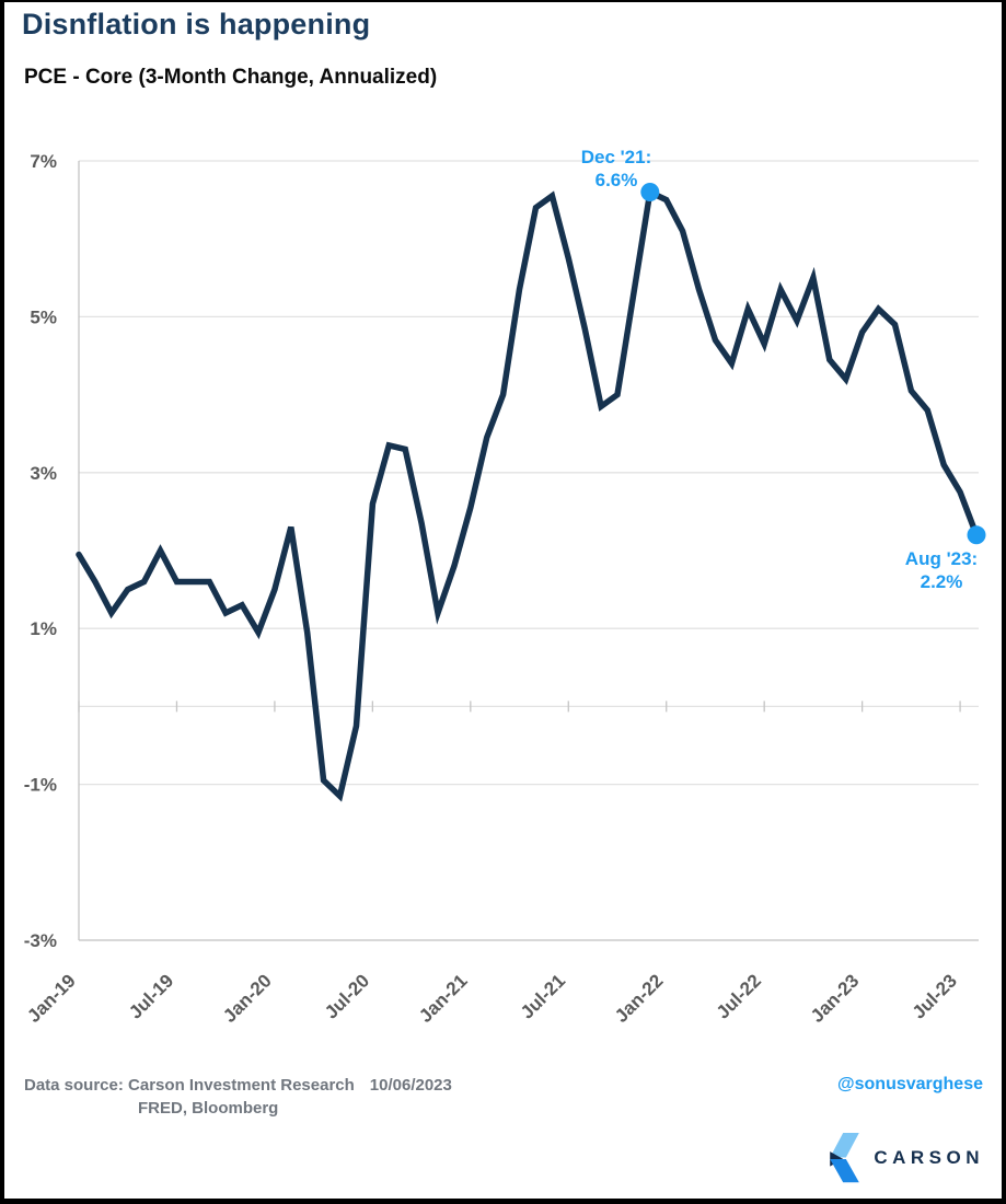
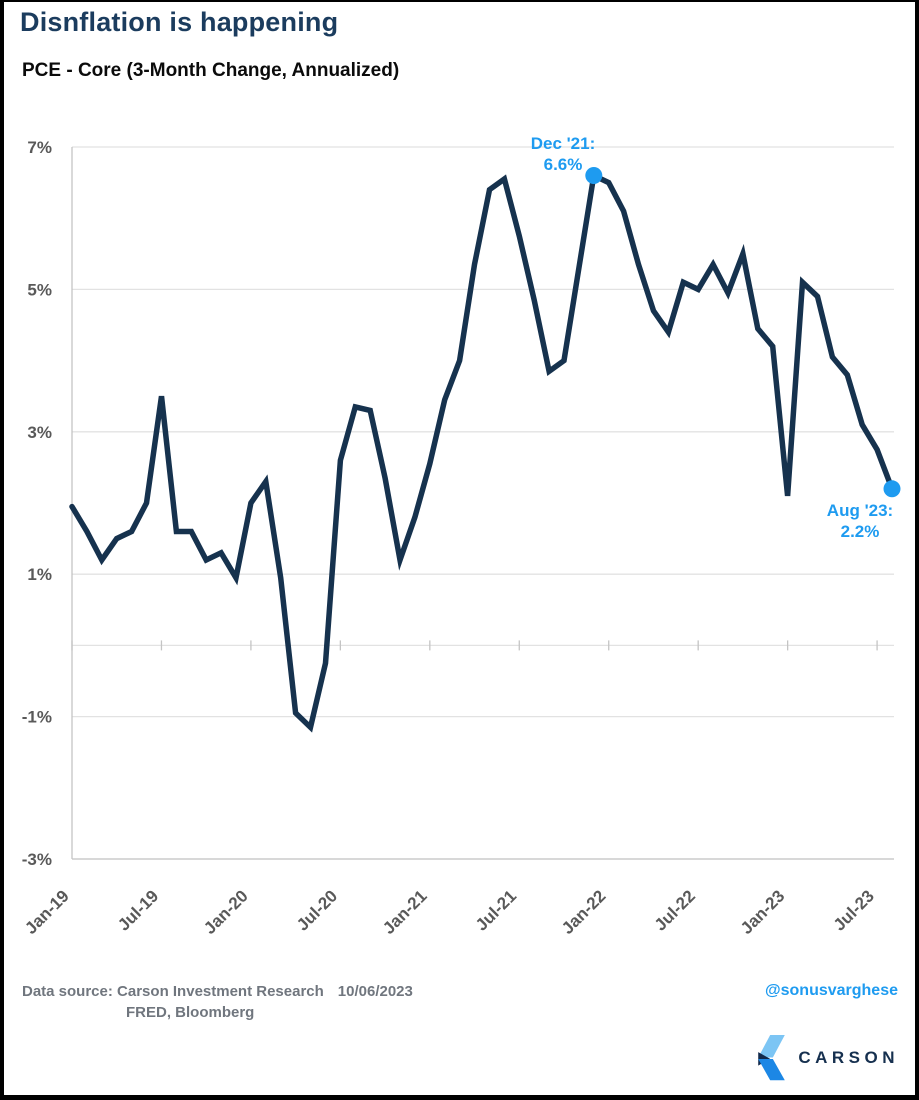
Jul-19: 1.6% -> 3.5%
Jan-20: 1.5% -> 2.0%
Jul-22: 4.7% -> 5.0%
Jan-23: 4.8% -> 2.1%
